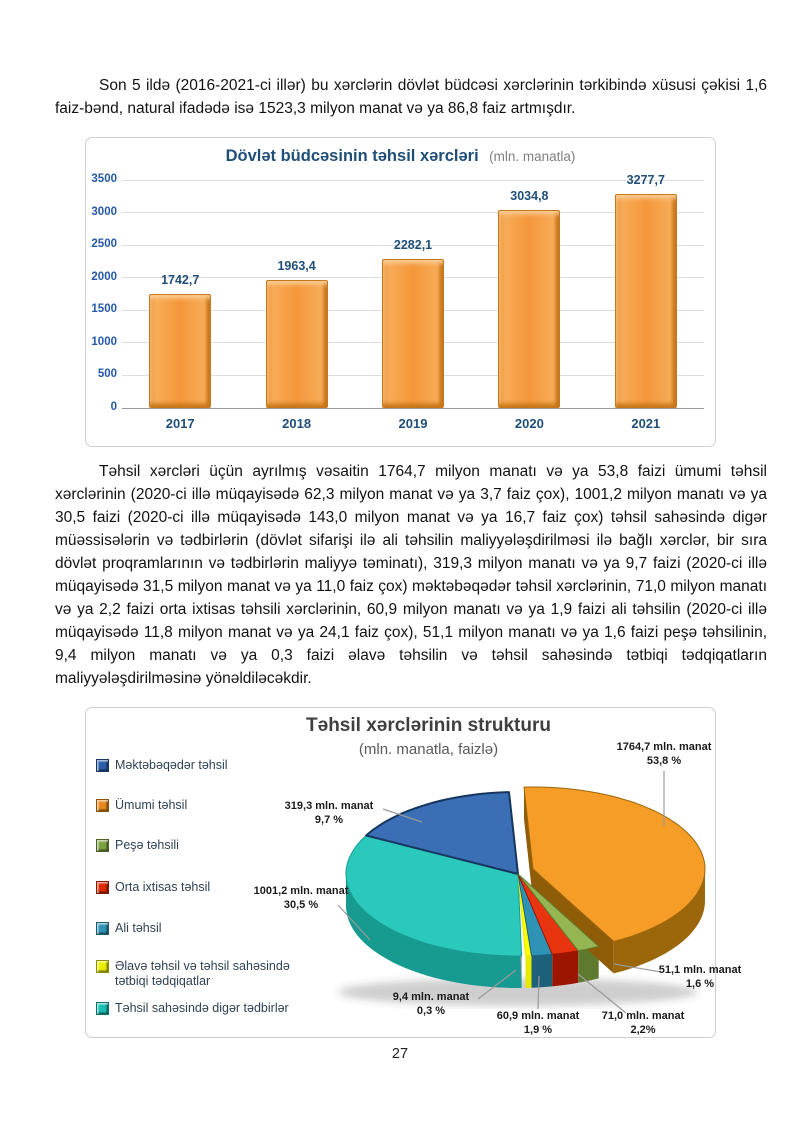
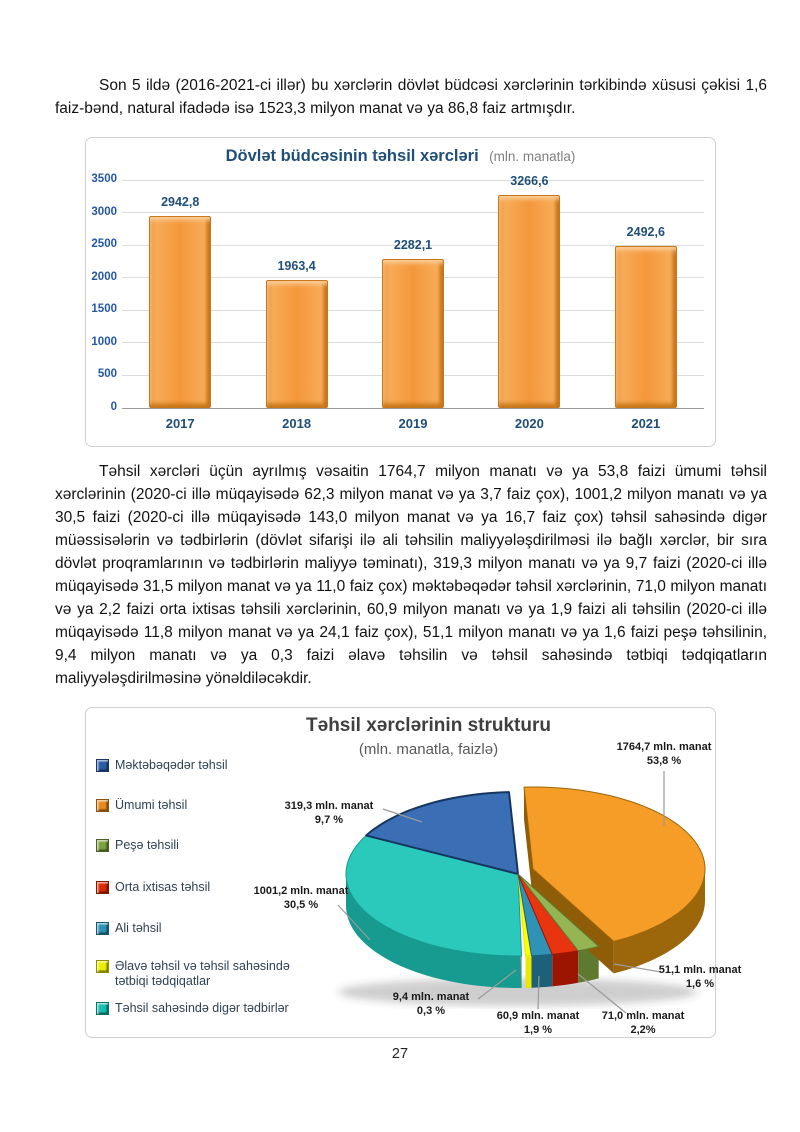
Dövlət büdcəsinin təhsil xərcləri/2017: 1742,7 -> 2942,8
Dövlət büdcəsinin təhsil xərcləri/2020: 3034,8 -> 3266,6
Dövlət büdcəsinin təhsil xərcləri/2021: 3277,7 -> 2492,6
